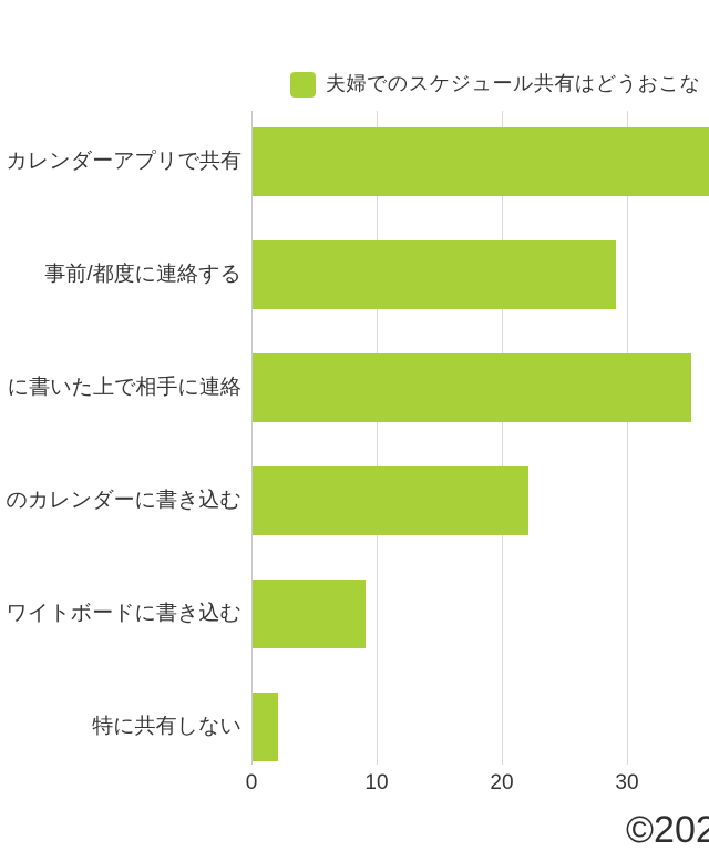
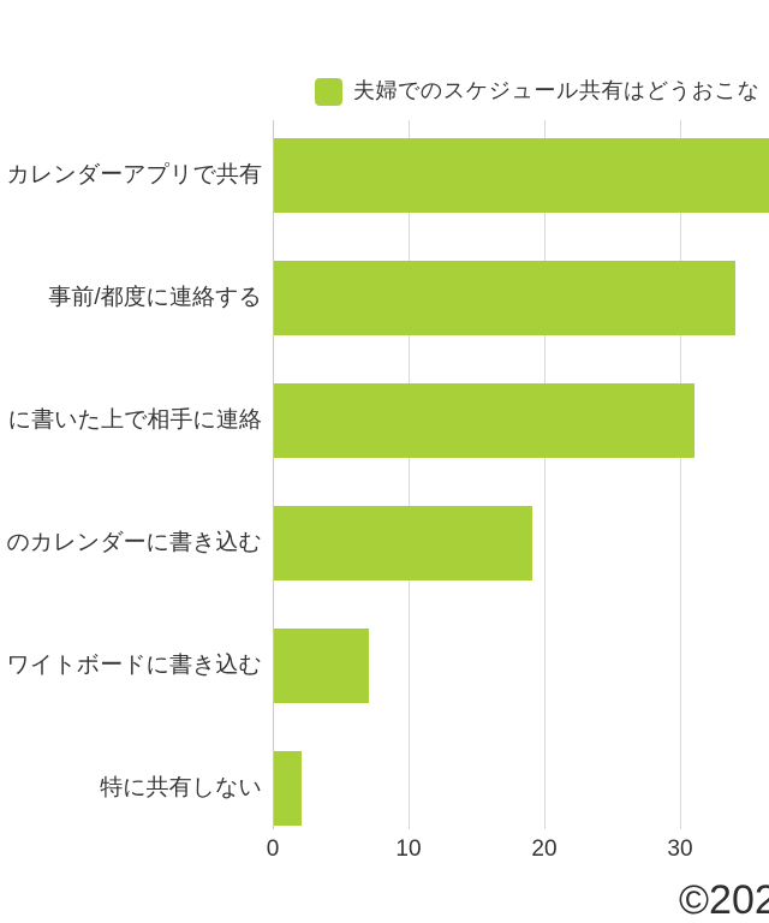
事前/都度に連絡する: 29 -> 34
に書いた上で相手に連絡: 35 -> 31
のカレンダーに書き込む: 22 -> 19
ワイトボードに書き込む: 9 -> 7
